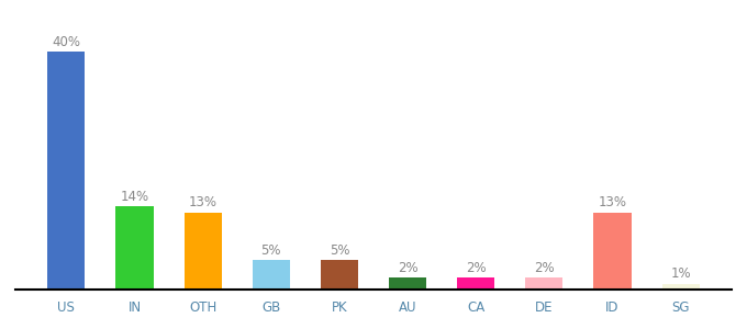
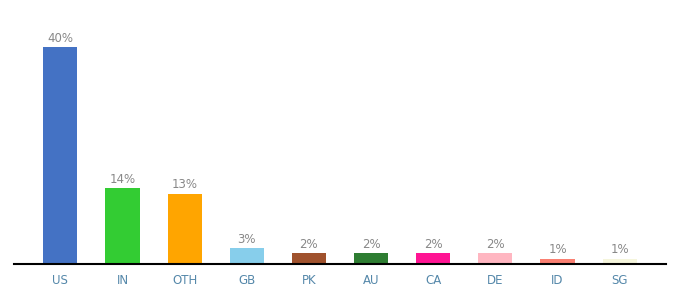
GB: 5% -> 3%
PK: 5% -> 2%
ID: 13% -> 1%
